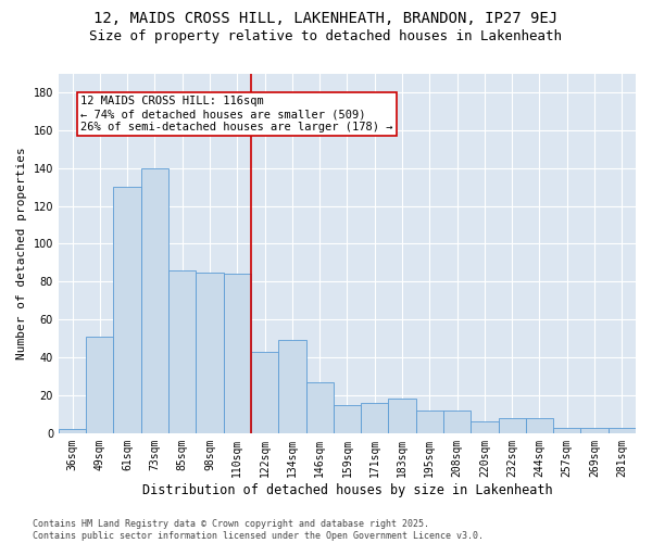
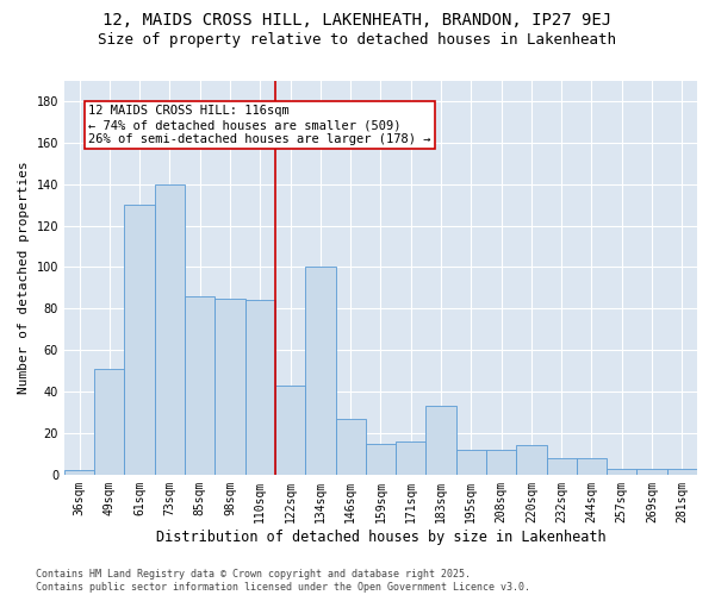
134sqm: 49 -> 100
183sqm: 18 -> 33
220sqm: 6 -> 14
